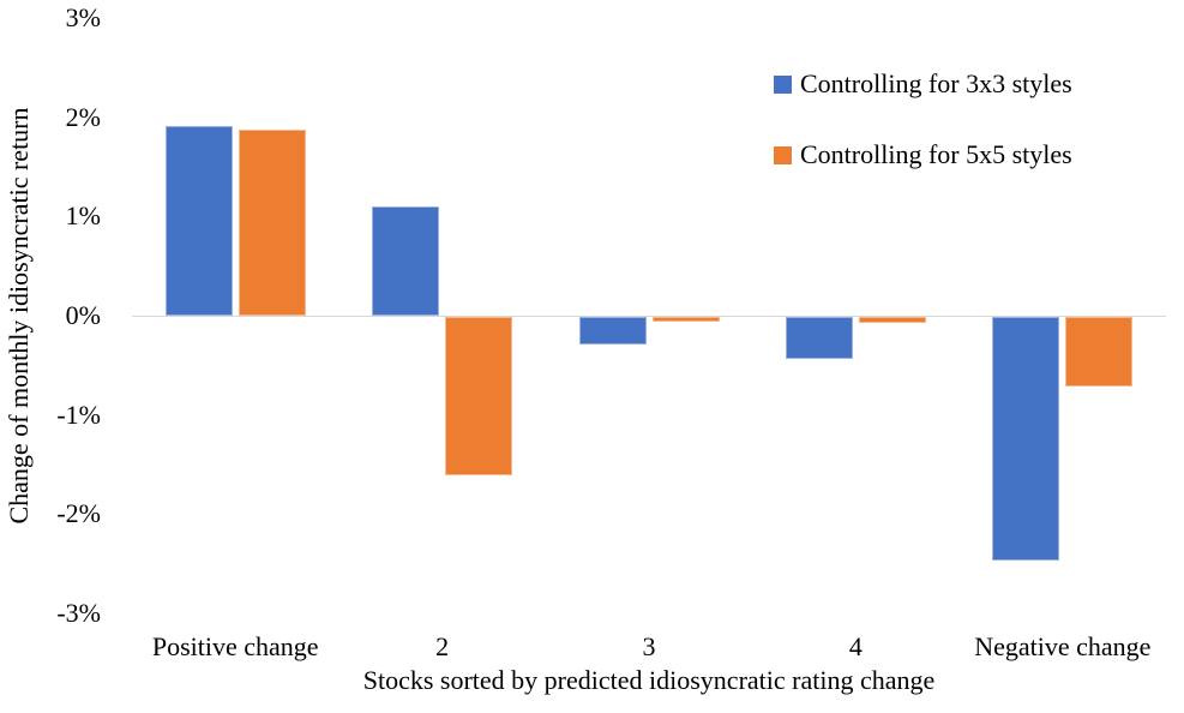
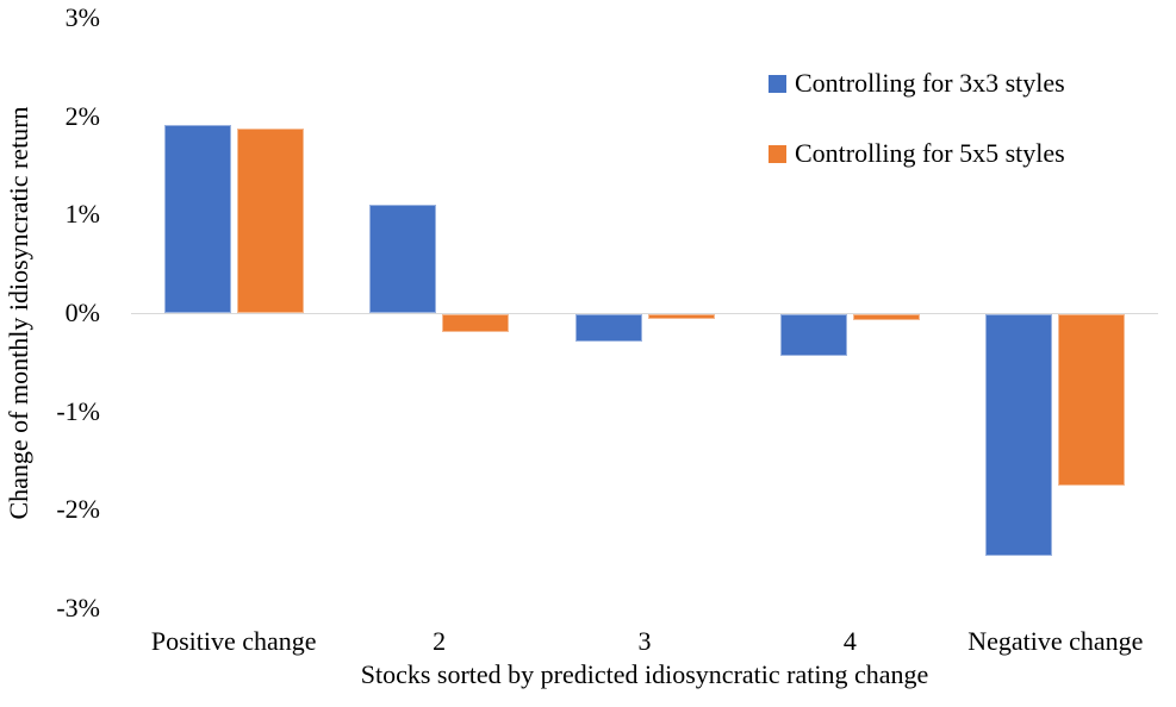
Controlling for 5x5 styles/2: -1.6% -> -0.2%
Controlling for 5x5 styles/Negative change: -0.7% -> -1.7%
